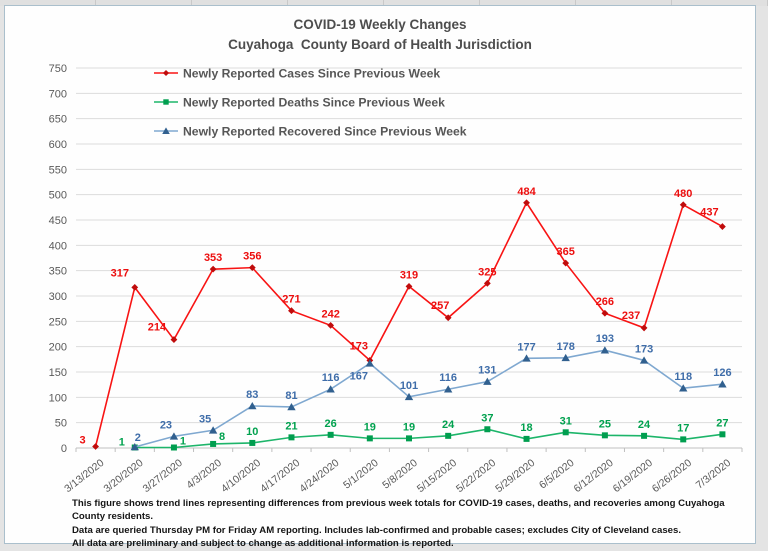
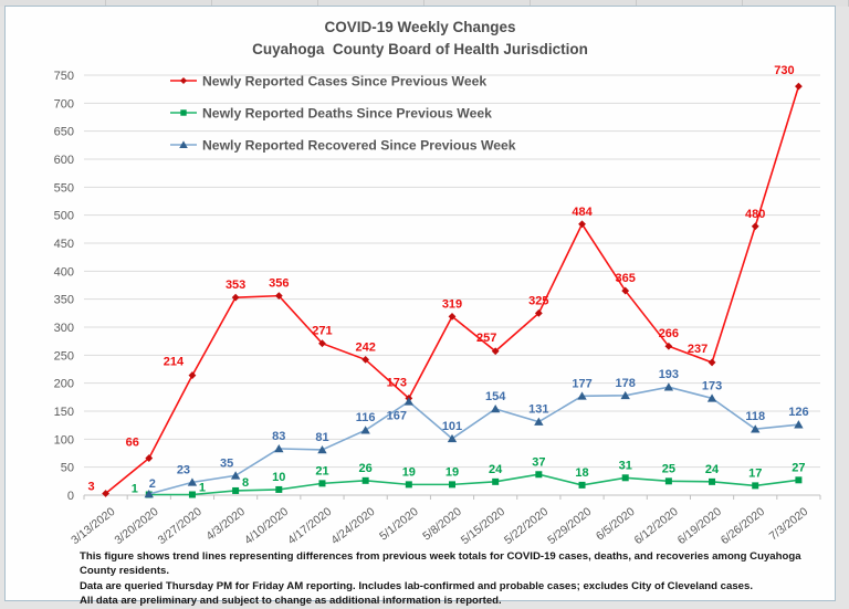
Newly Reported Cases Since Previous Week/3/20/2020: 317 -> 66
Newly Reported Recovered Since Previous Week/5/15/2020: 116 -> 154
Newly Reported Cases Since Previous Week/7/3/2020: 437 -> 730
